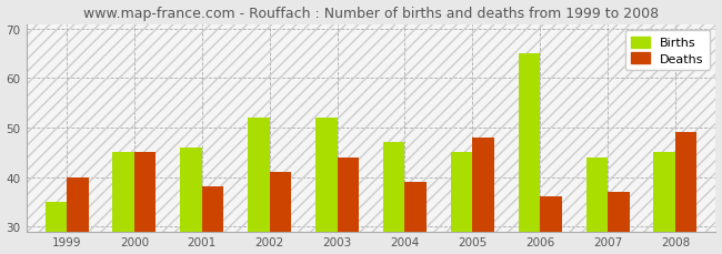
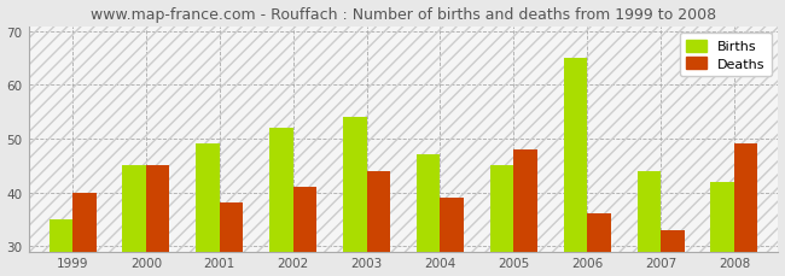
Births/2001: 46 -> 49
Births/2003: 52 -> 54
Deaths/2007: 37 -> 33
Births/2008: 45 -> 42
